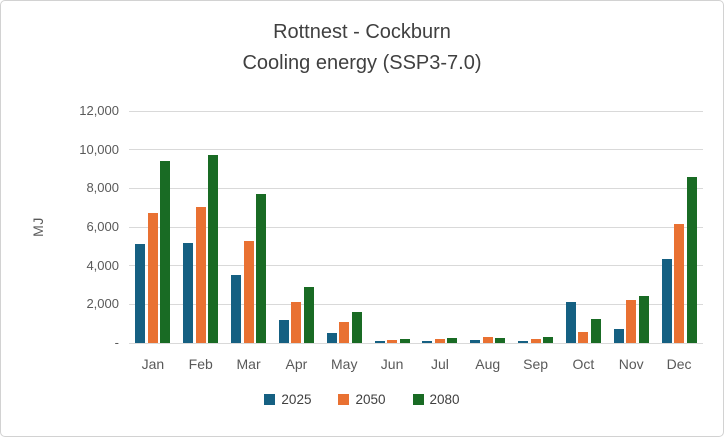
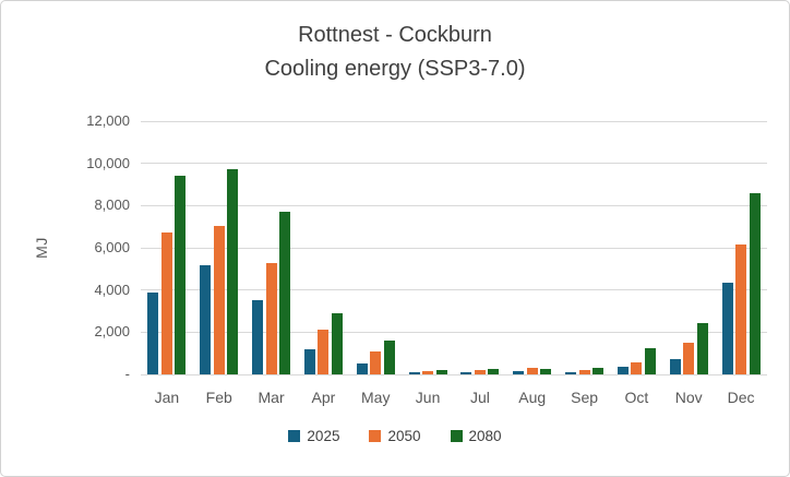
2025/Jan: 5100 -> 3900
2025/Oct: 2100 -> 400
2050/Nov: 2200 -> 1500
